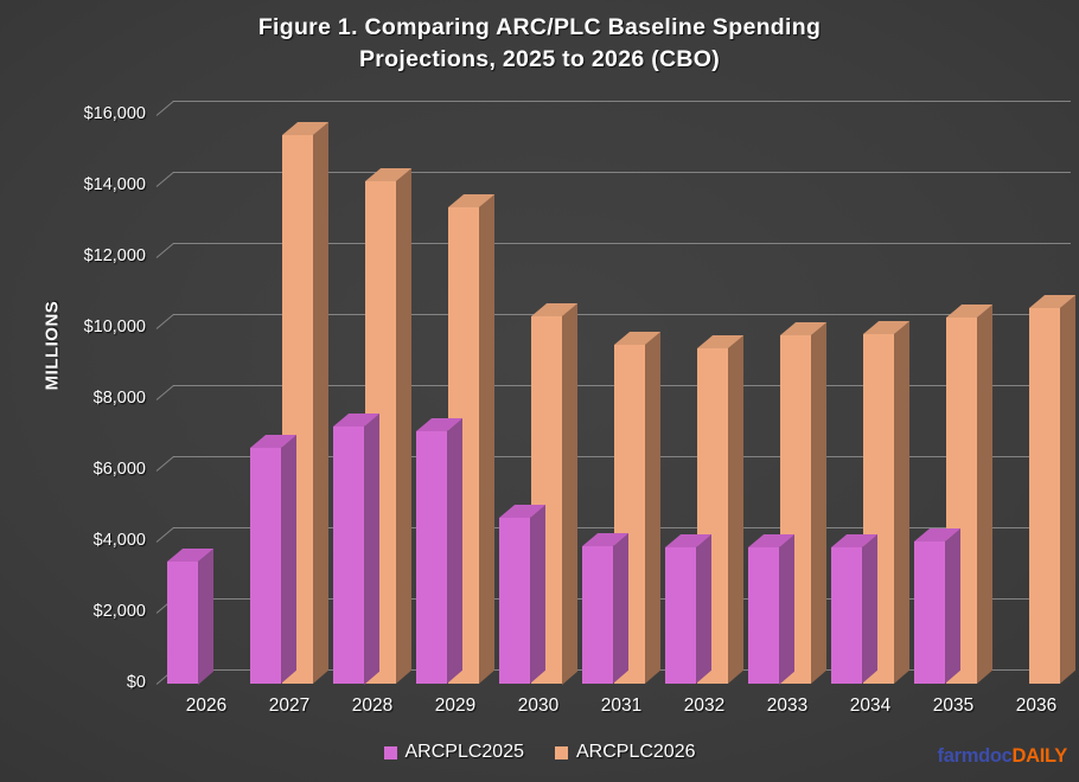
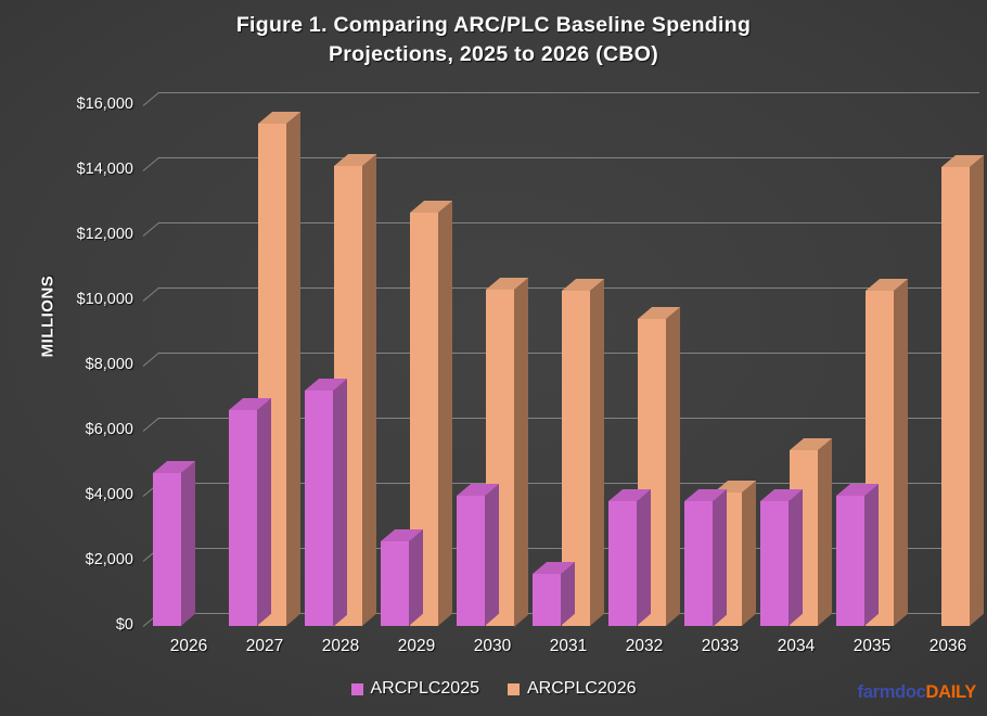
ARCPLC2025/2026: $3400 -> $4700
ARCPLC2025/2029: $7100 -> $2600
ARCPLC2026/2029: $13400 -> $12700
ARCPLC2025/2030: $4700 -> $4000
ARCPLC2025/2031: $3900 -> $1600
ARCPLC2026/2031: $9500 -> $10300
ARCPLC2026/2033: $9800 -> $4100
ARCPLC2026/2034: $9800 -> $5400
ARCPLC2026/2036: $10600 -> $14100
